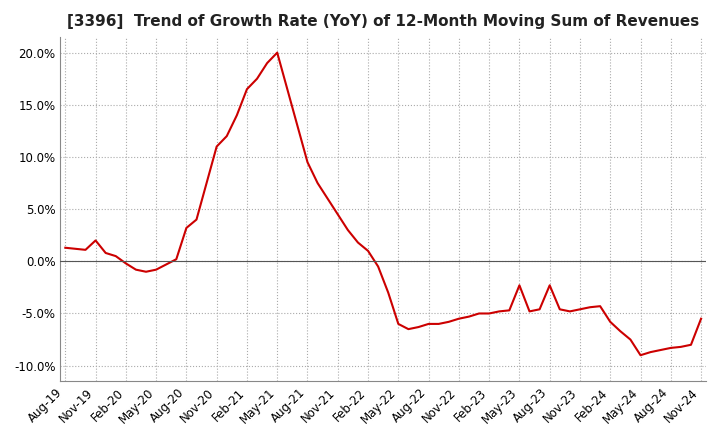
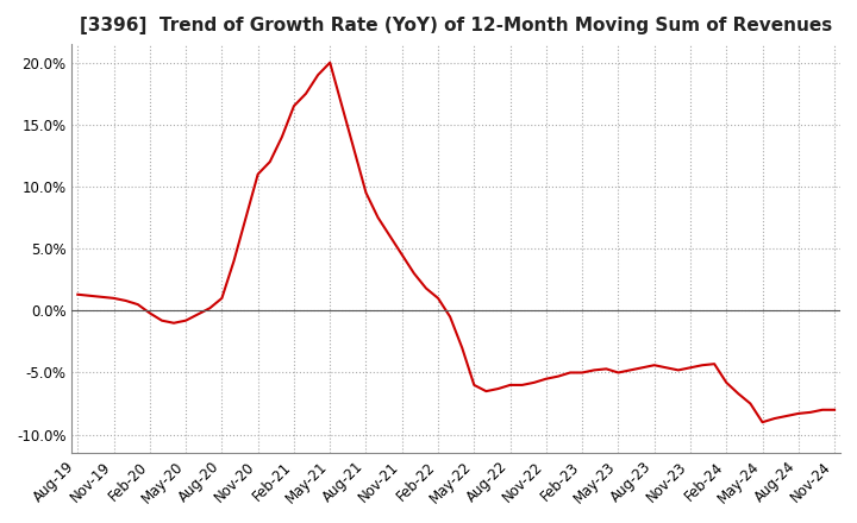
Nov-19: 2.0% -> 1.0%
Aug-20: 3.2% -> 1.0%
May-23: -2.3% -> -5.0%
Aug-23: -2.3% -> -4.4%
Nov-24: -5.5% -> -8.0%
